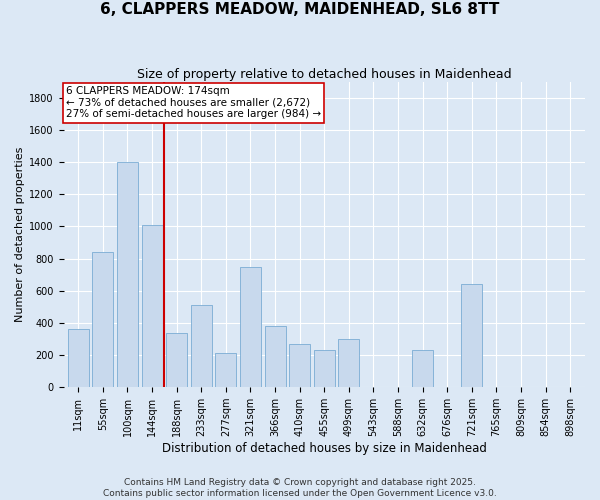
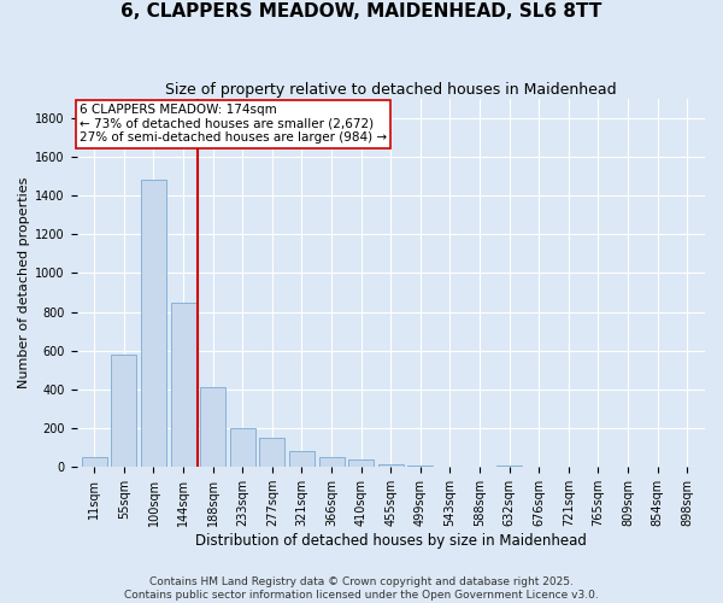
11sqm: 360 -> 50
55sqm: 840 -> 580
100sqm: 1400 -> 1480
144sqm: 1010 -> 850
188sqm: 340 -> 410
233sqm: 510 -> 200
277sqm: 210 -> 150
321sqm: 750 -> 80
366sqm: 380 -> 50
410sqm: 270 -> 40
455sqm: 230 -> 20
499sqm: 300 -> 0
632sqm: 230 -> 0
721sqm: 640 -> 0
